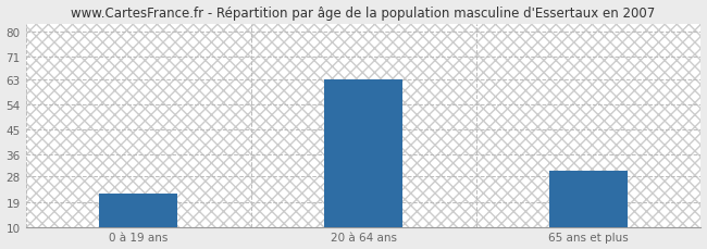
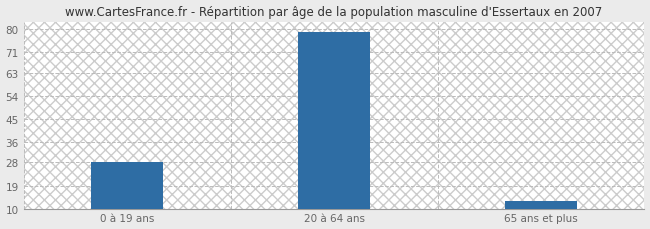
0 à 19 ans: 22 -> 28
20 à 64 ans: 63 -> 79
65 ans et plus: 30 -> 13
